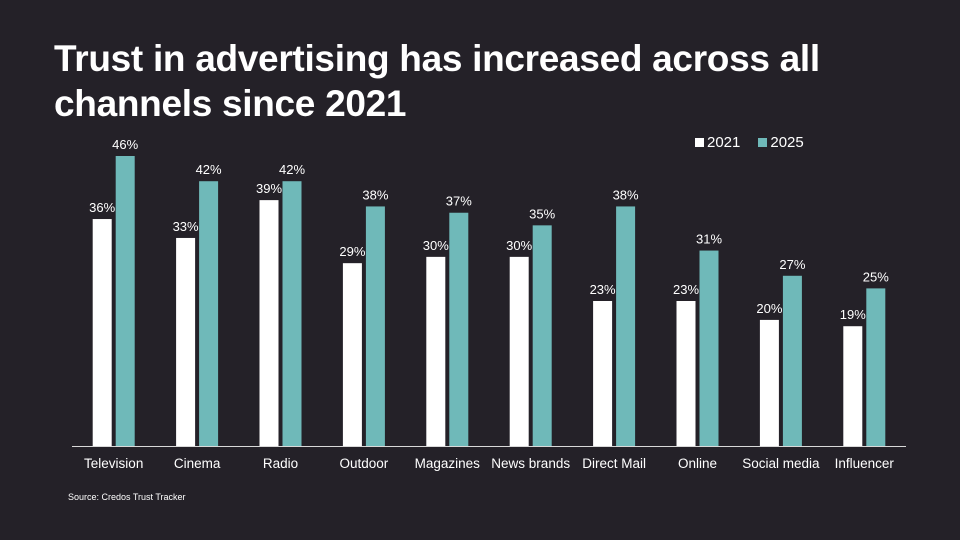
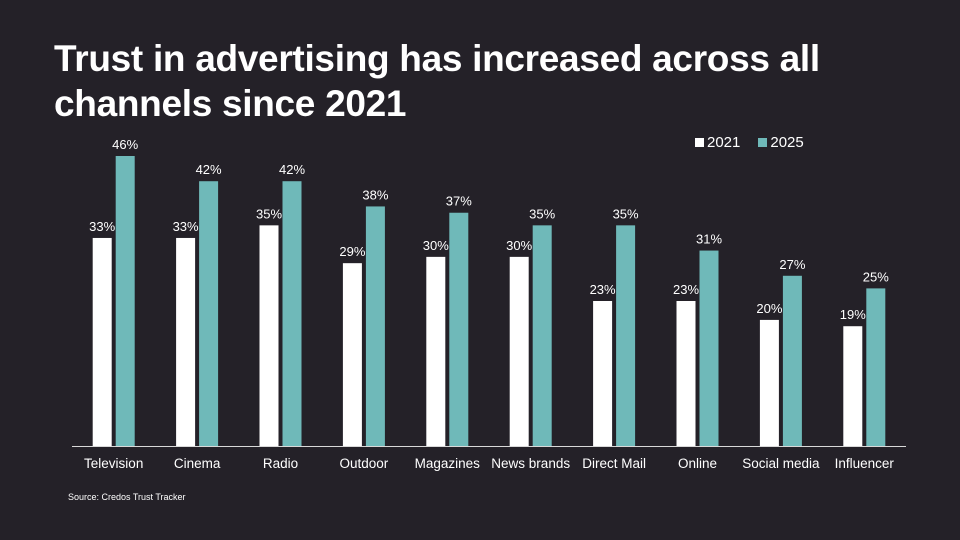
2021/Television: 36% -> 33%
2021/Radio: 39% -> 35%
2025/Direct Mail: 38% -> 35%
